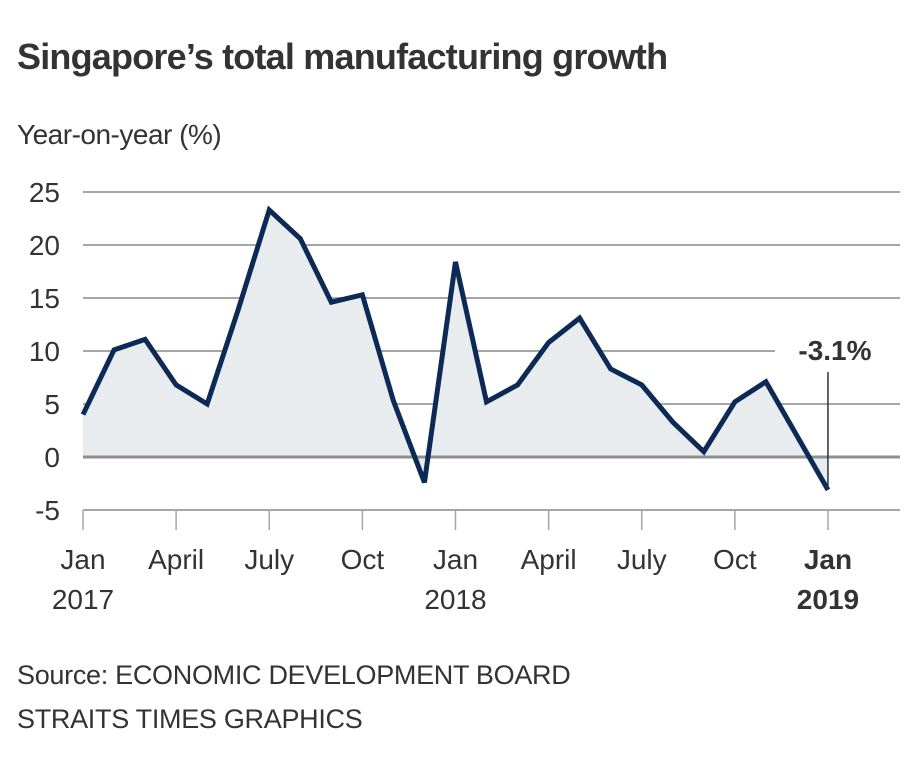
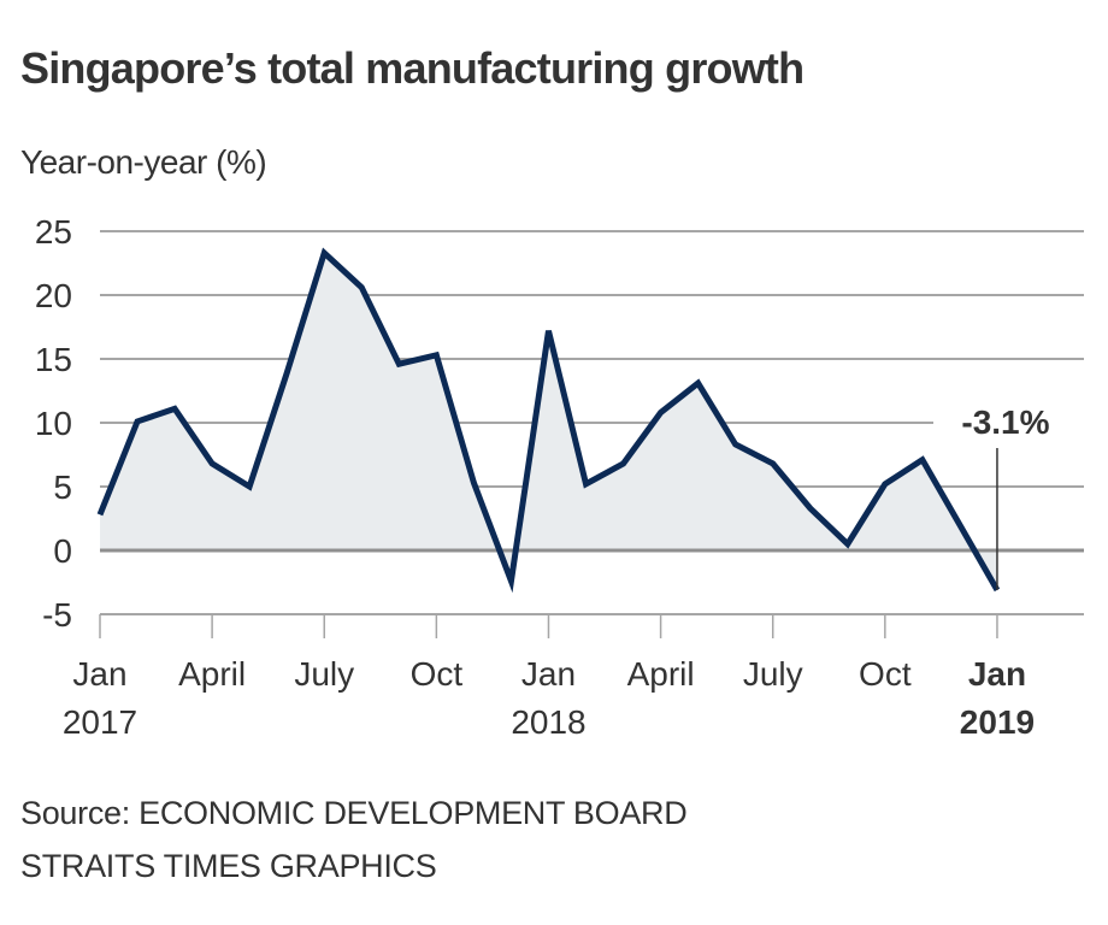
Jan 2017: 4.0 -> 2.8
Jan 2018: 18.4 -> 17.2
